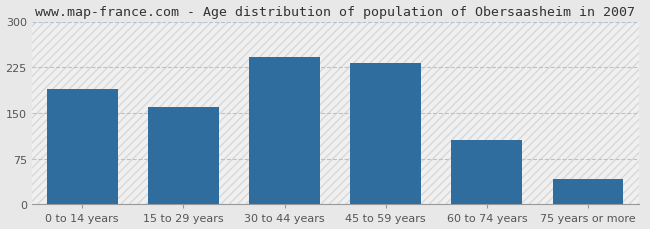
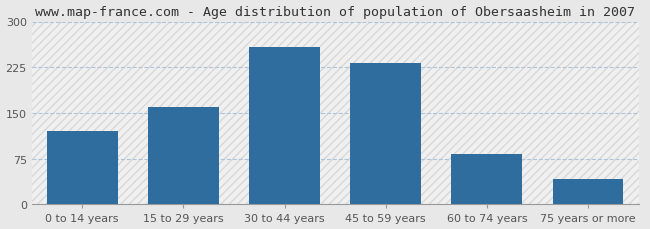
0 to 14 years: 190 -> 120
30 to 44 years: 241 -> 258
60 to 74 years: 105 -> 82
